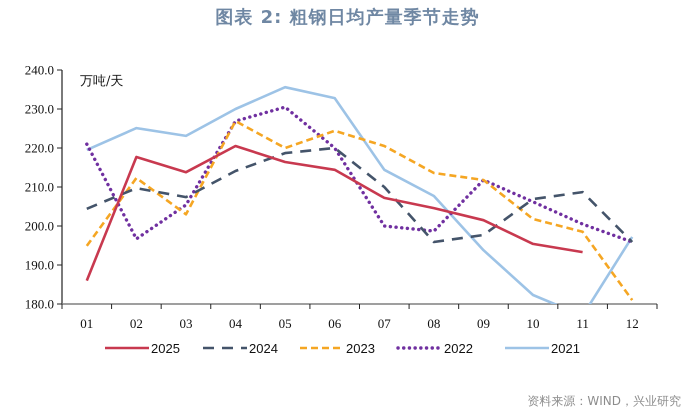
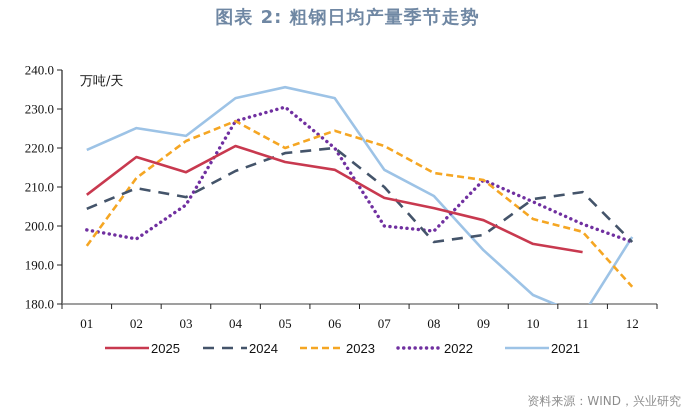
2025/01: 186 -> 208
2022/01: 221 -> 199
2023/03: 203 -> 222
2021/04: 230 -> 233
2023/12: 181 -> 184
